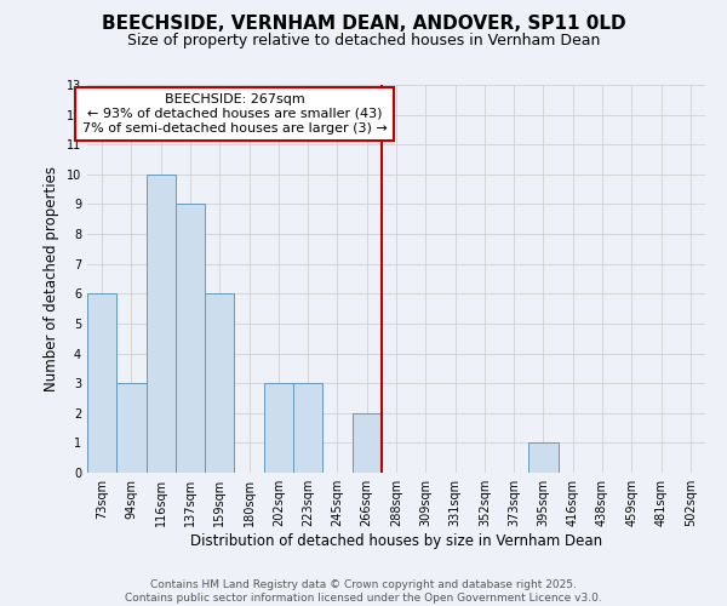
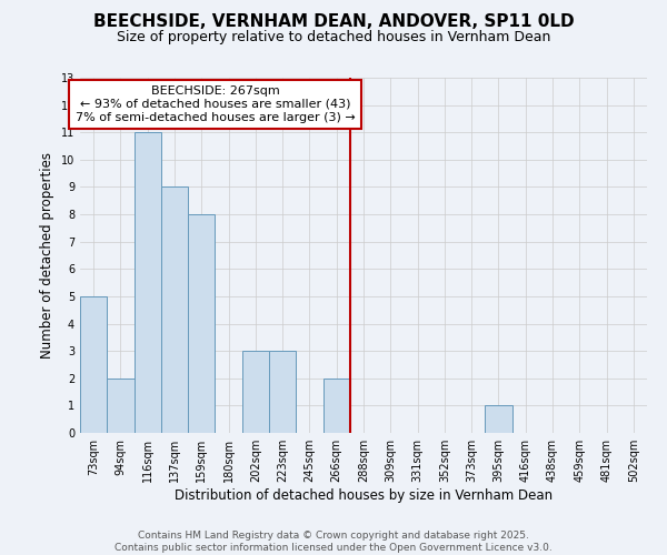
73sqm: 6 -> 5
94sqm: 3 -> 2
116sqm: 10 -> 11
159sqm: 6 -> 8
